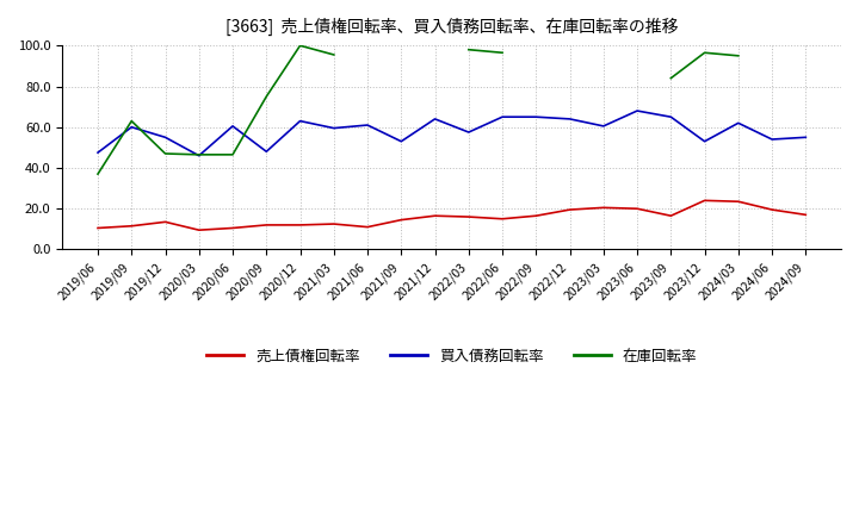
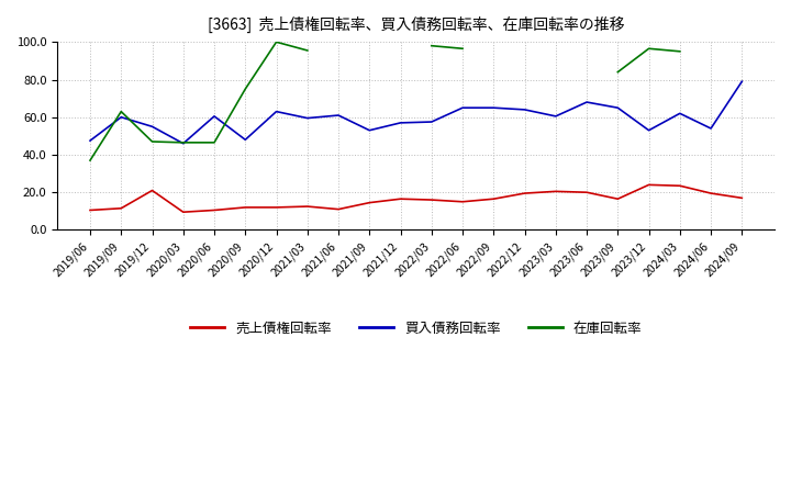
売上債権回転率/2019/12: 14 -> 21
買入債務回転率/2021/12: 64 -> 57
買入債務回転率/2024/09: 55 -> 79
